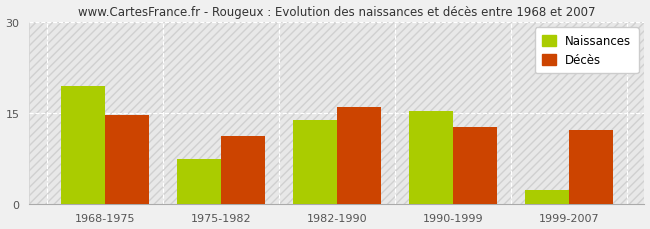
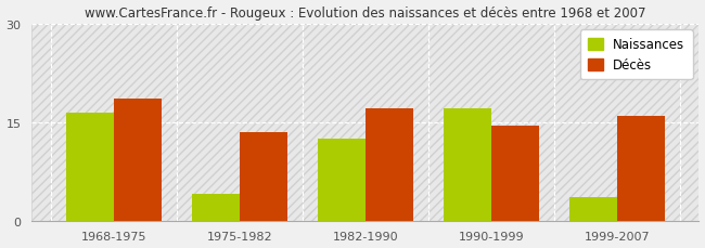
Naissances/1968-1975: 19.4 -> 16.5
Décès/1968-1975: 14.6 -> 18.5
Naissances/1975-1982: 7.4 -> 4.0
Décès/1975-1982: 11.2 -> 13.5
Naissances/1982-1990: 13.8 -> 12.5
Décès/1982-1990: 16.0 -> 17.0
Naissances/1990-1999: 15.2 -> 17.0
Décès/1990-1999: 12.6 -> 14.5
Naissances/1999-2007: 2.2 -> 3.5
Décès/1999-2007: 12.2 -> 16.0
